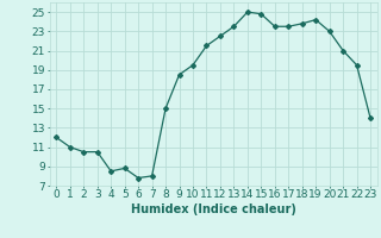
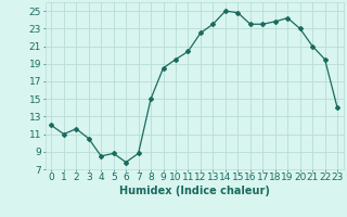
2: 10.5 -> 11.6
7: 8.0 -> 8.8
11: 21.5 -> 20.4
